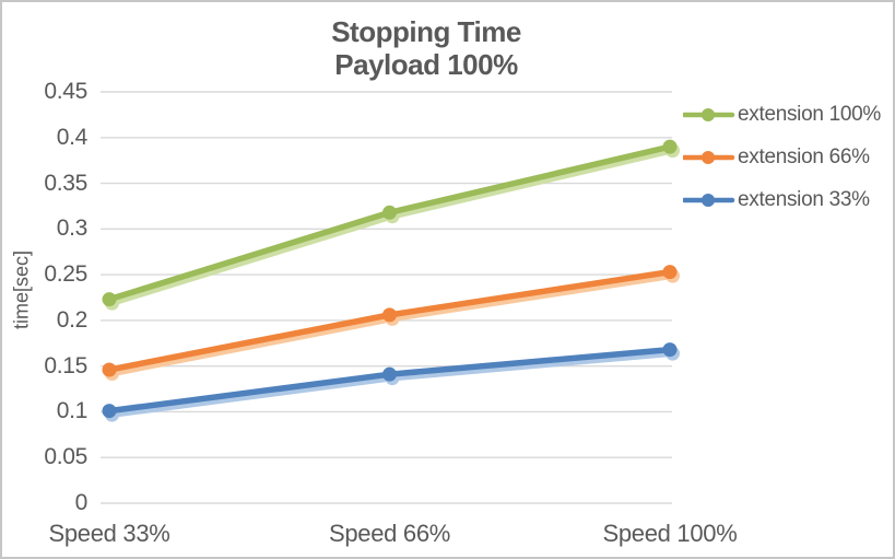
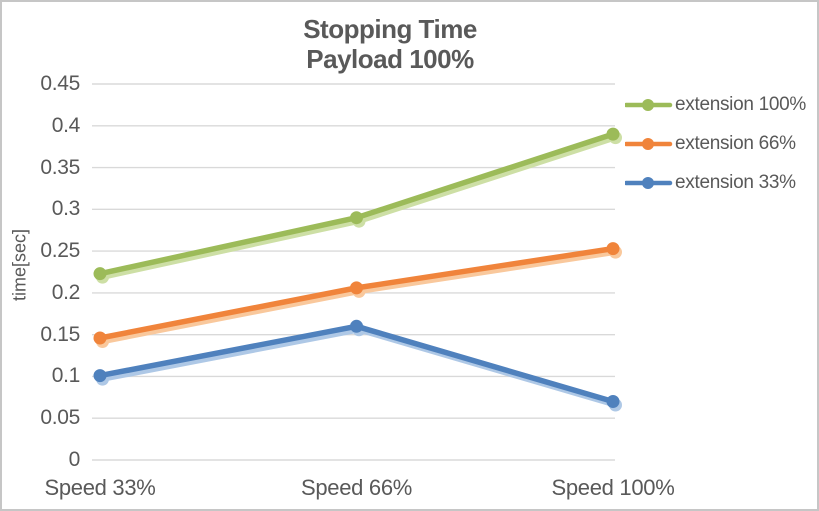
extension 100%/Speed 66%: 0.32 -> 0.29
extension 33%/Speed 66%: 0.14 -> 0.16
extension 33%/Speed 100%: 0.17 -> 0.07
